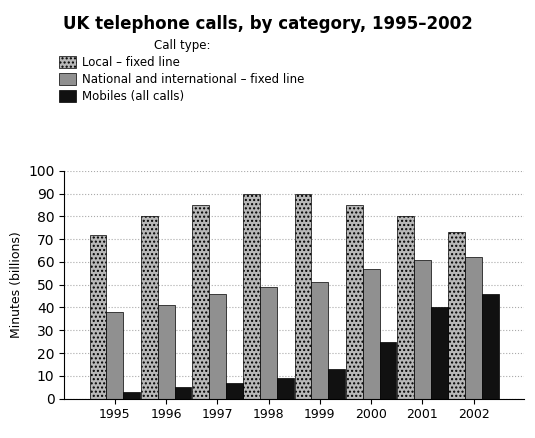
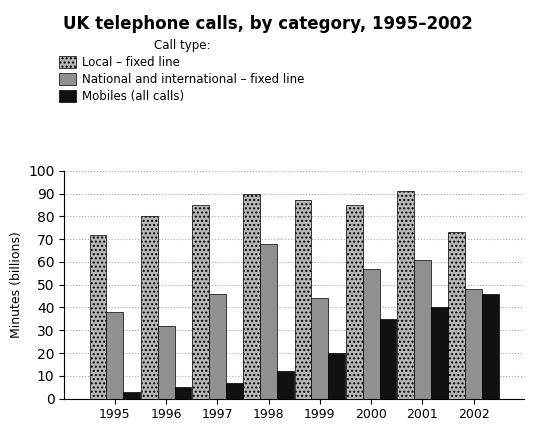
National and international – fixed line/1996: 41 -> 32
National and international – fixed line/1998: 49 -> 68
Mobiles (all calls)/1998: 9 -> 12
Local – fixed line/1999: 90 -> 87
National and international – fixed line/1999: 51 -> 44
Mobiles (all calls)/1999: 13 -> 20
Mobiles (all calls)/2000: 25 -> 35
Local – fixed line/2001: 80 -> 91
National and international – fixed line/2002: 62 -> 48
